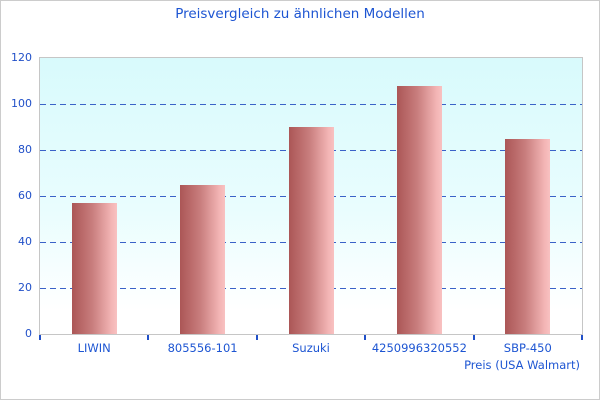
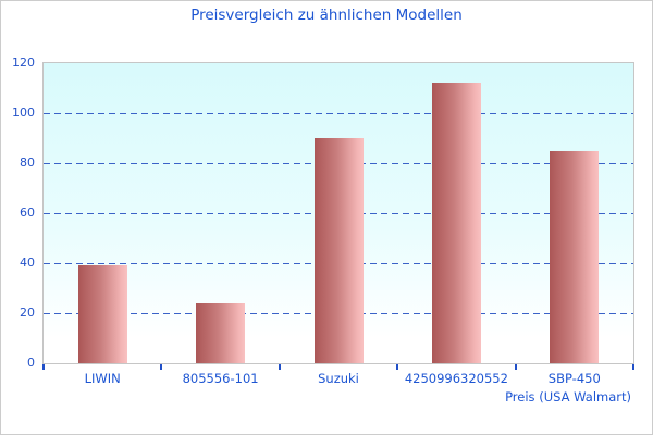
LIWIN: 57 -> 39
805556-101: 65 -> 24
4250996320552: 108 -> 112
